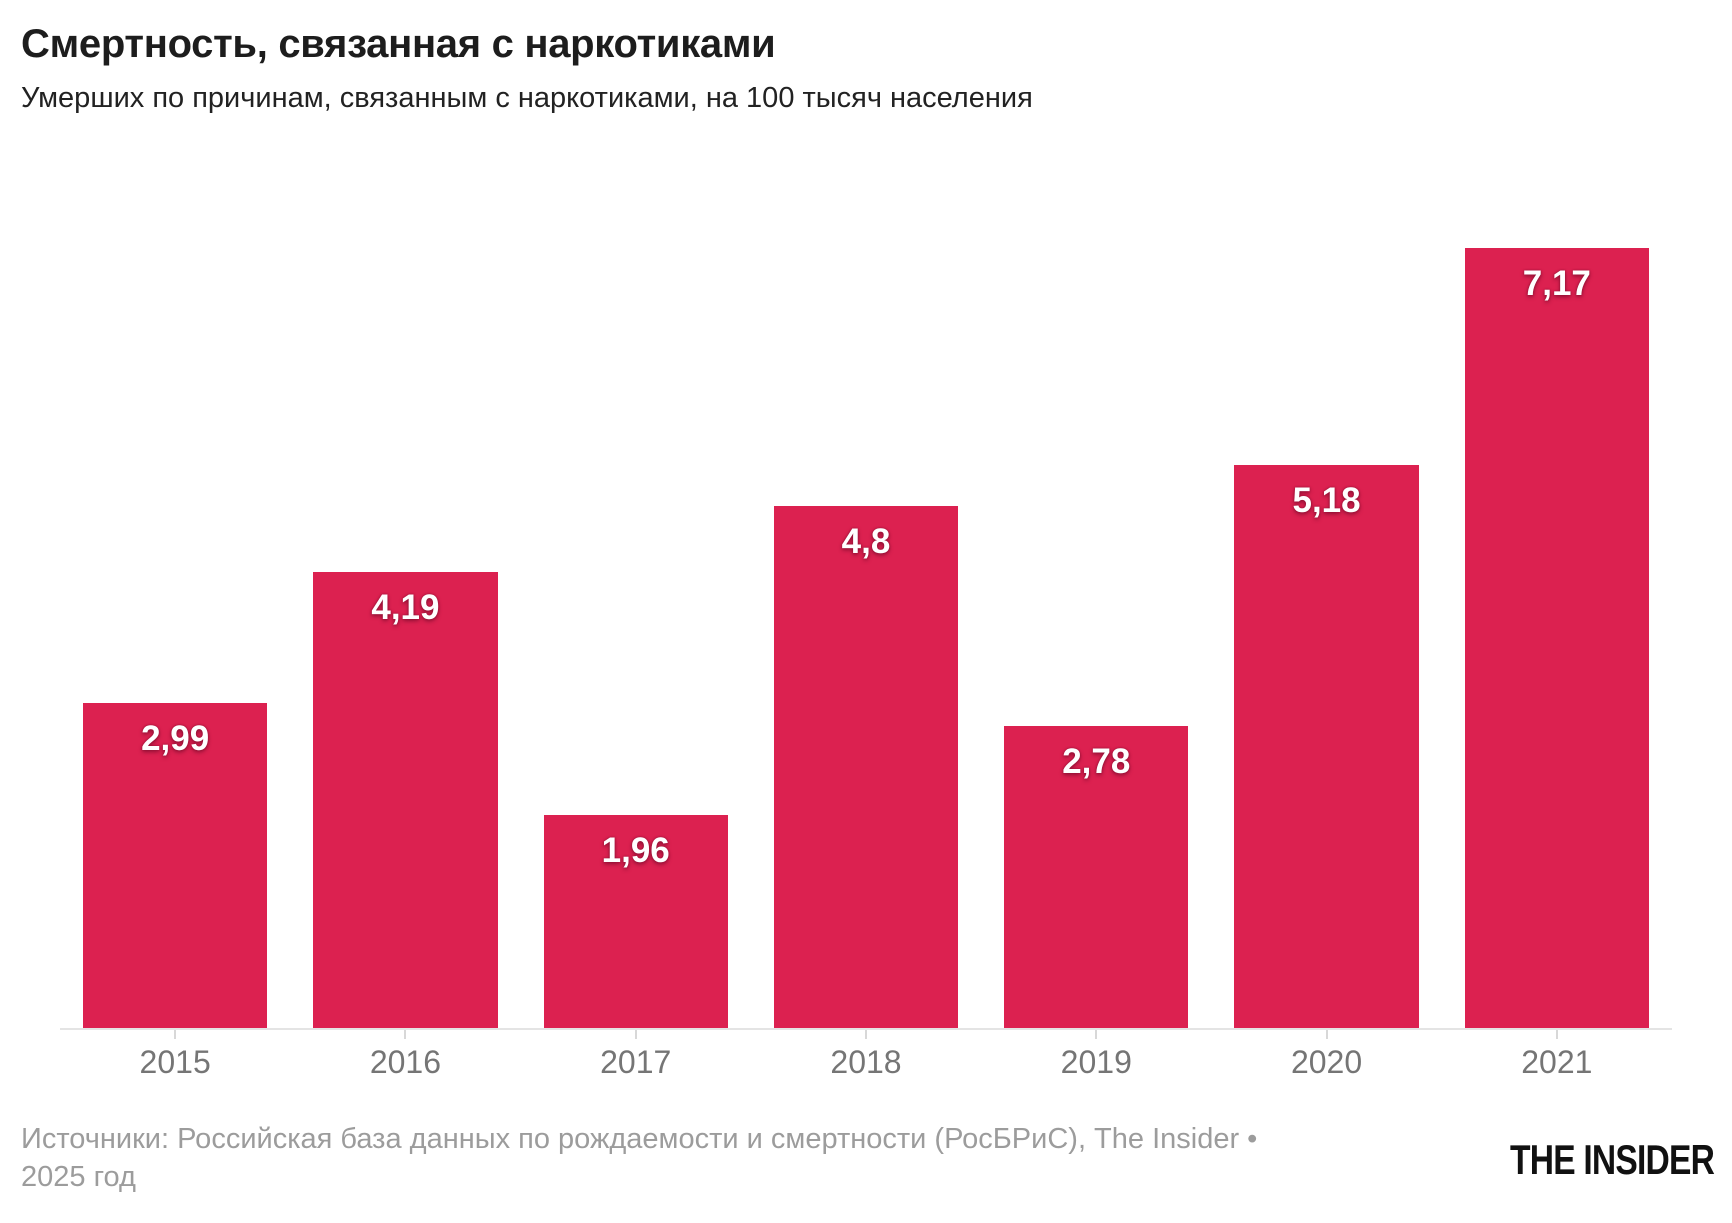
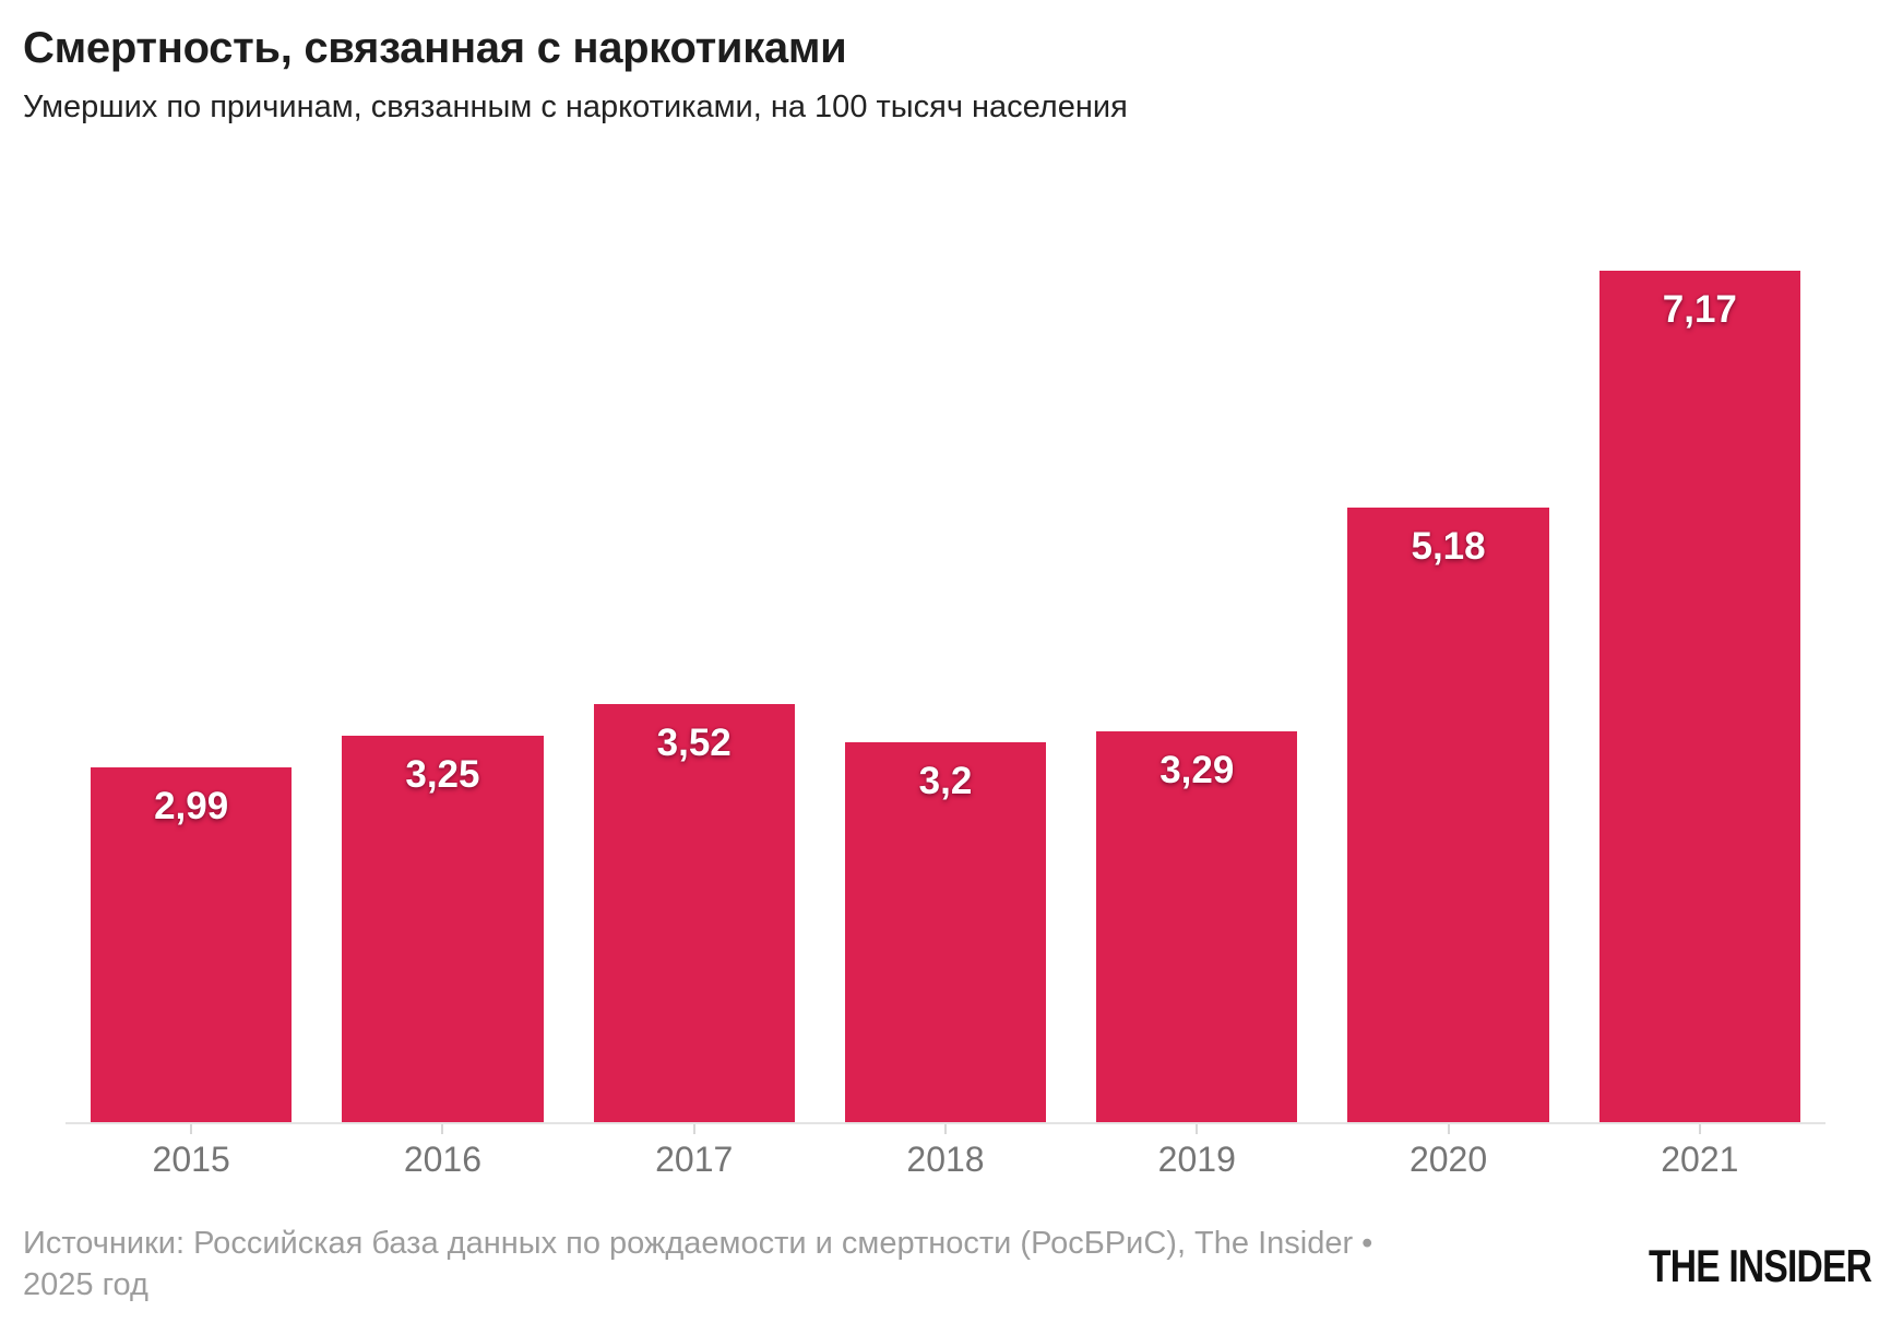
2016: 4,19 -> 3,25
2017: 1,96 -> 3,52
2018: 4,8 -> 3,2
2019: 2,78 -> 3,29
